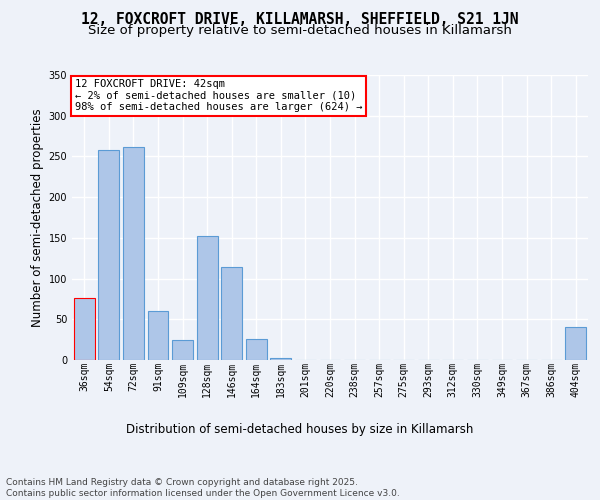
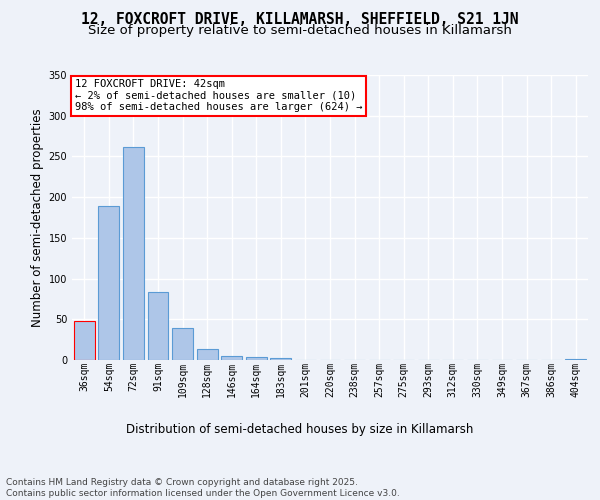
36sqm: 76 -> 48
54sqm: 258 -> 189
91sqm: 60 -> 84
109sqm: 24 -> 39
128sqm: 152 -> 13
146sqm: 114 -> 5
164sqm: 26 -> 4
404sqm: 40 -> 1
